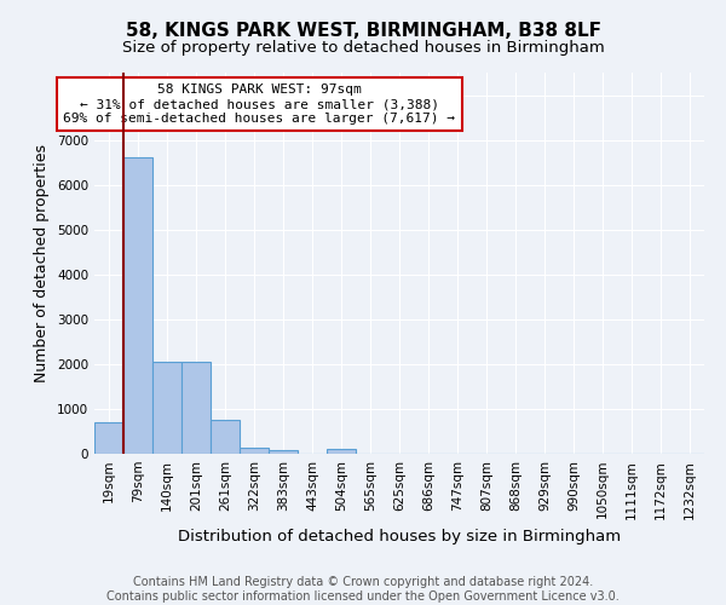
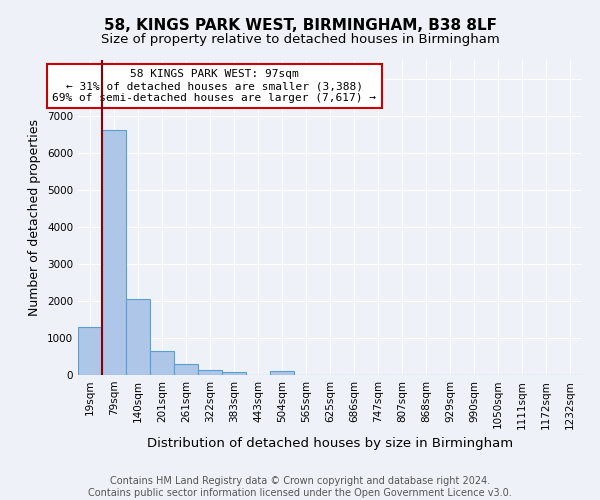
19sqm: 700 -> 1300
201sqm: 2050 -> 650
261sqm: 750 -> 300
